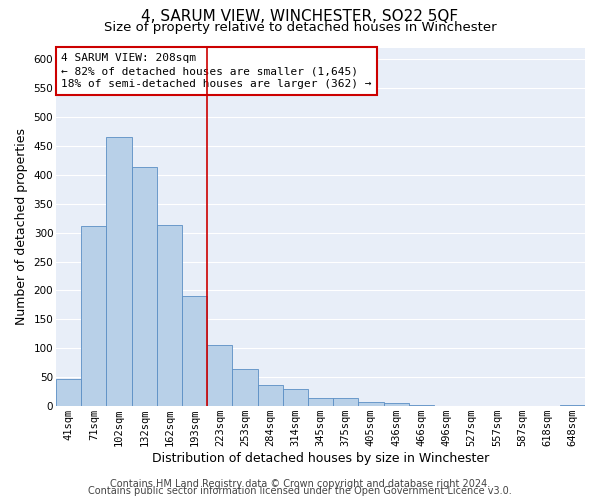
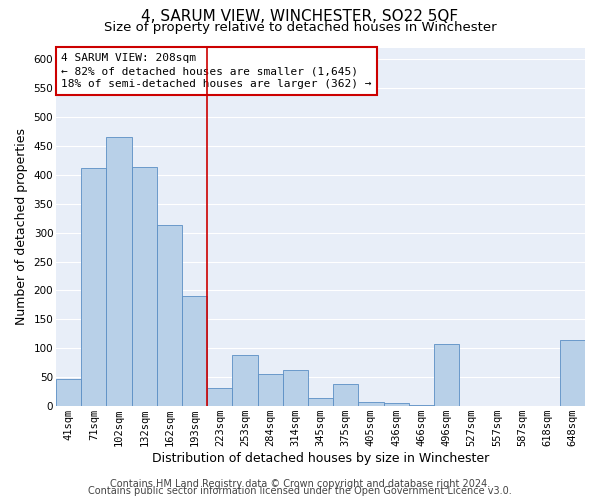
71sqm: 312 -> 412
223sqm: 105 -> 32
253sqm: 65 -> 88
284sqm: 37 -> 56
314sqm: 30 -> 62
375sqm: 14 -> 38
496sqm: 1 -> 108
648sqm: 2 -> 114
